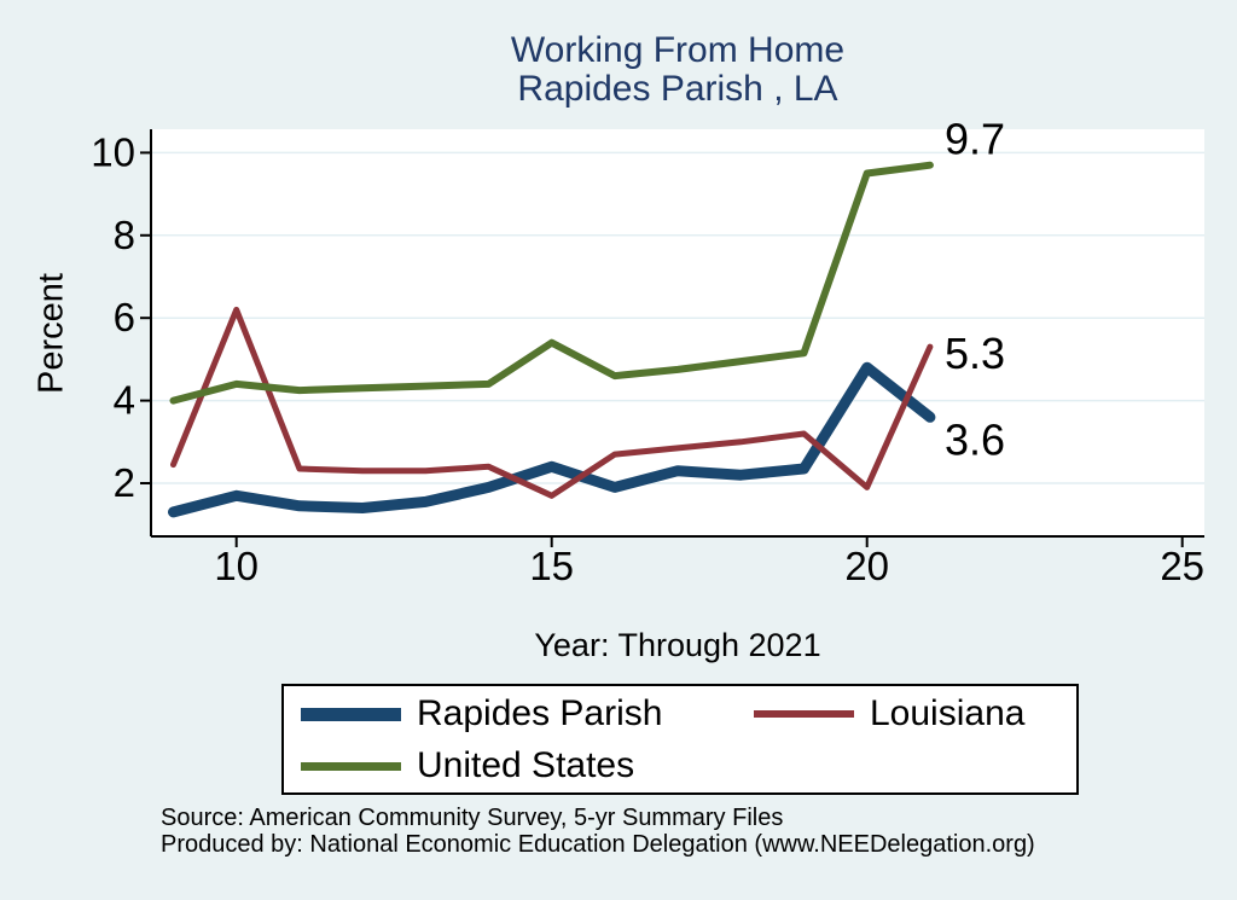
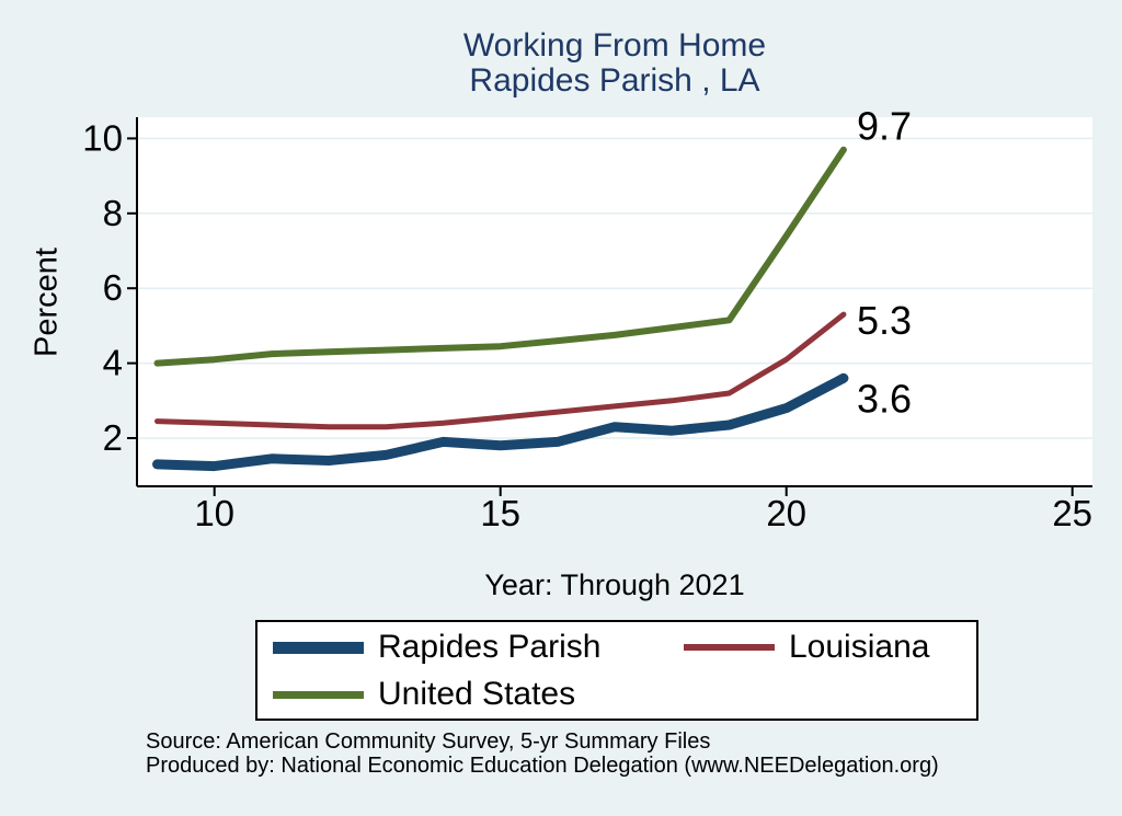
Rapides Parish/10: 1.7 -> 1.2
Louisiana/10: 6.2 -> 2.4
United States/10: 4.4 -> 4.1
Rapides Parish/15: 2.4 -> 1.8
Louisiana/15: 1.7 -> 2.5
United States/15: 5.4 -> 4.5
Rapides Parish/20: 4.8 -> 2.8
Louisiana/20: 1.9 -> 4.1
United States/20: 9.5 -> 7.4
